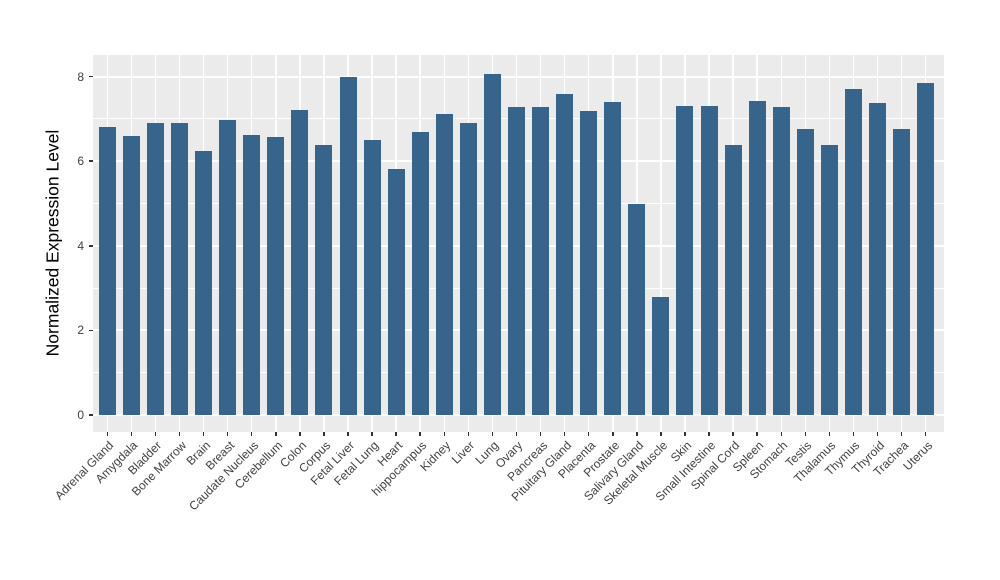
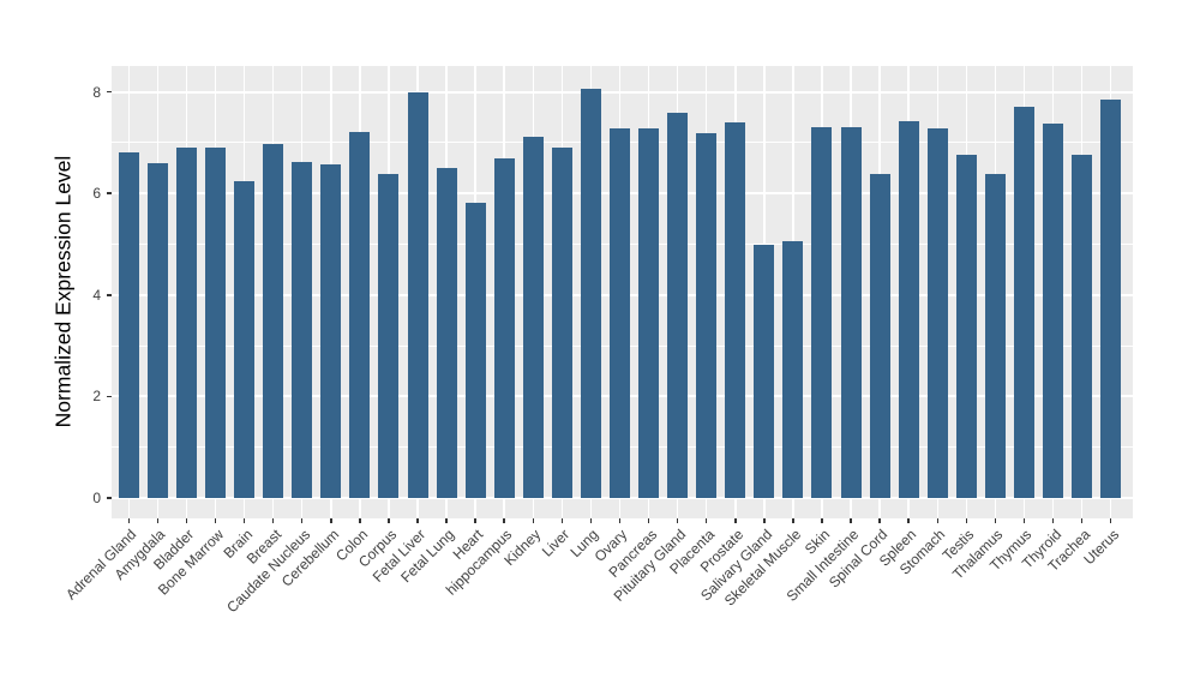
Skeletal Muscle: 2.8 -> 5.0
